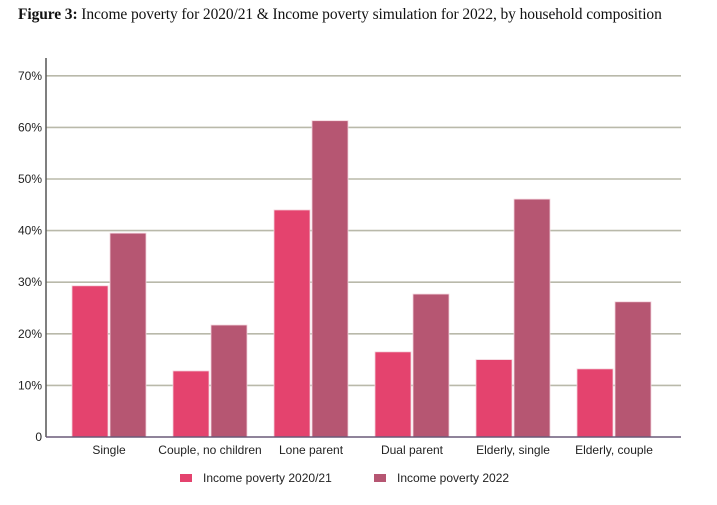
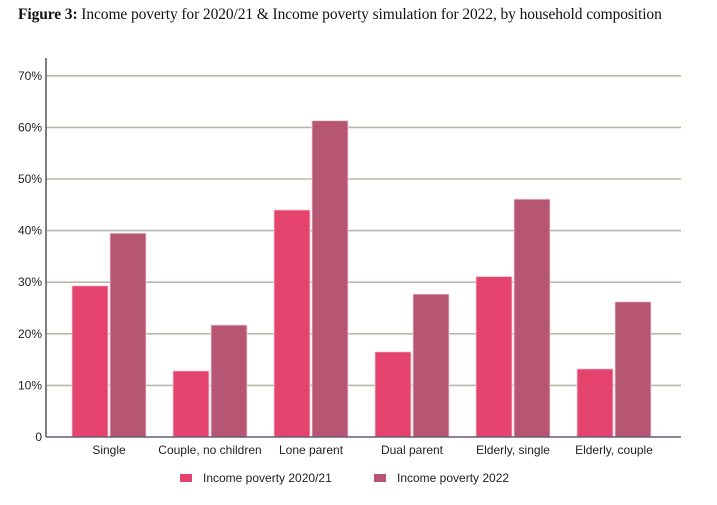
Income poverty 2020/21/Elderly, single: 15% -> 31%
